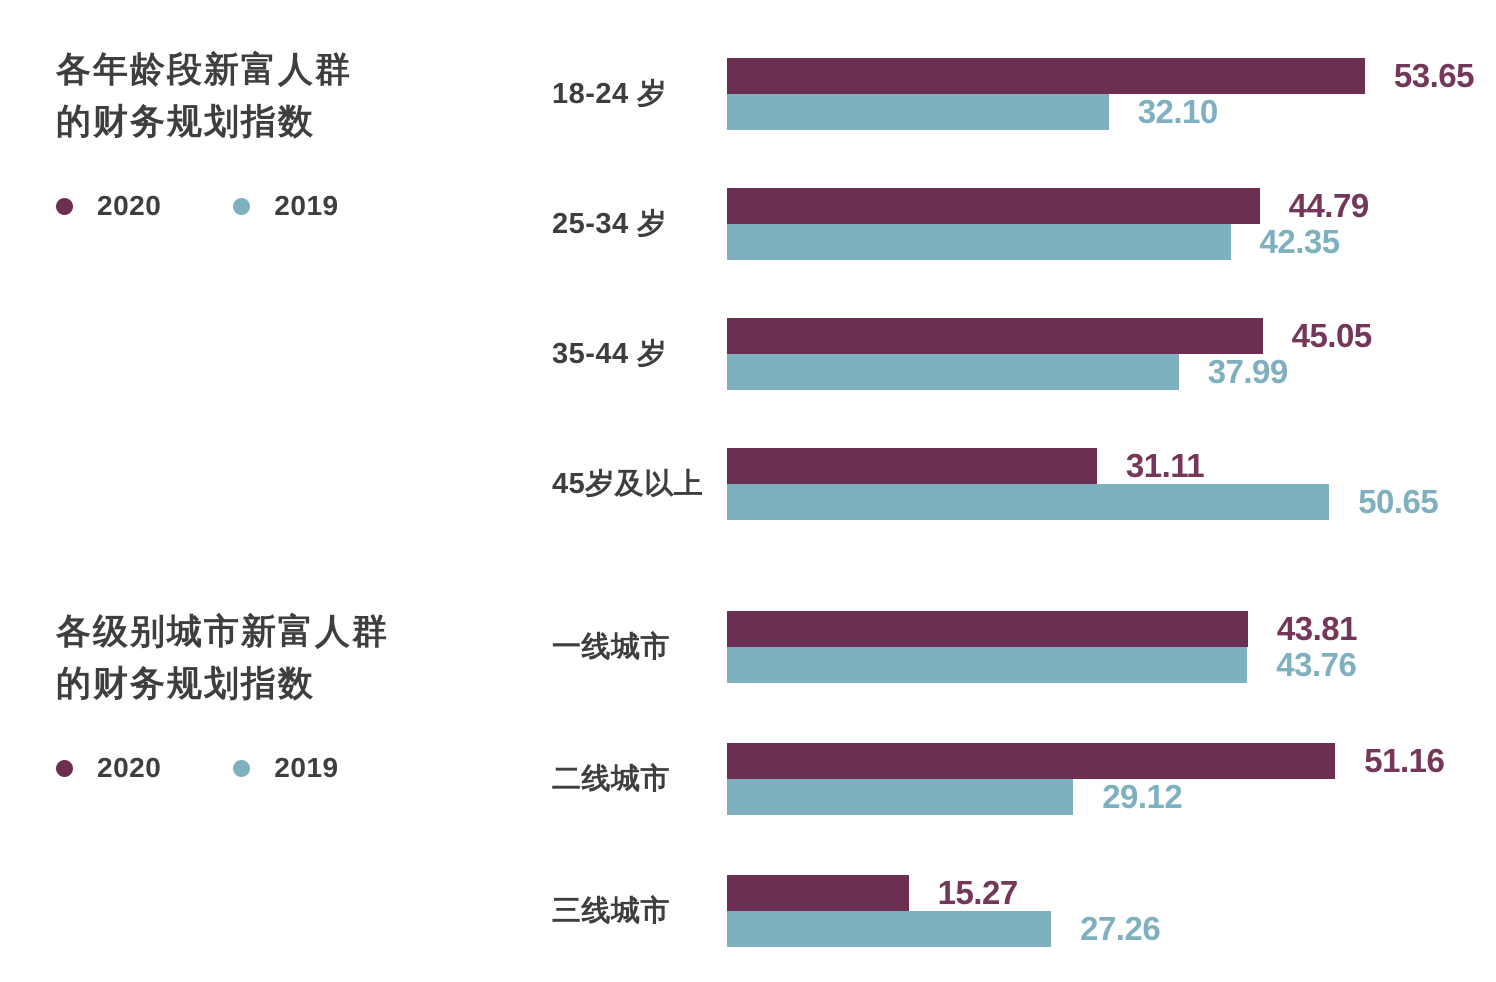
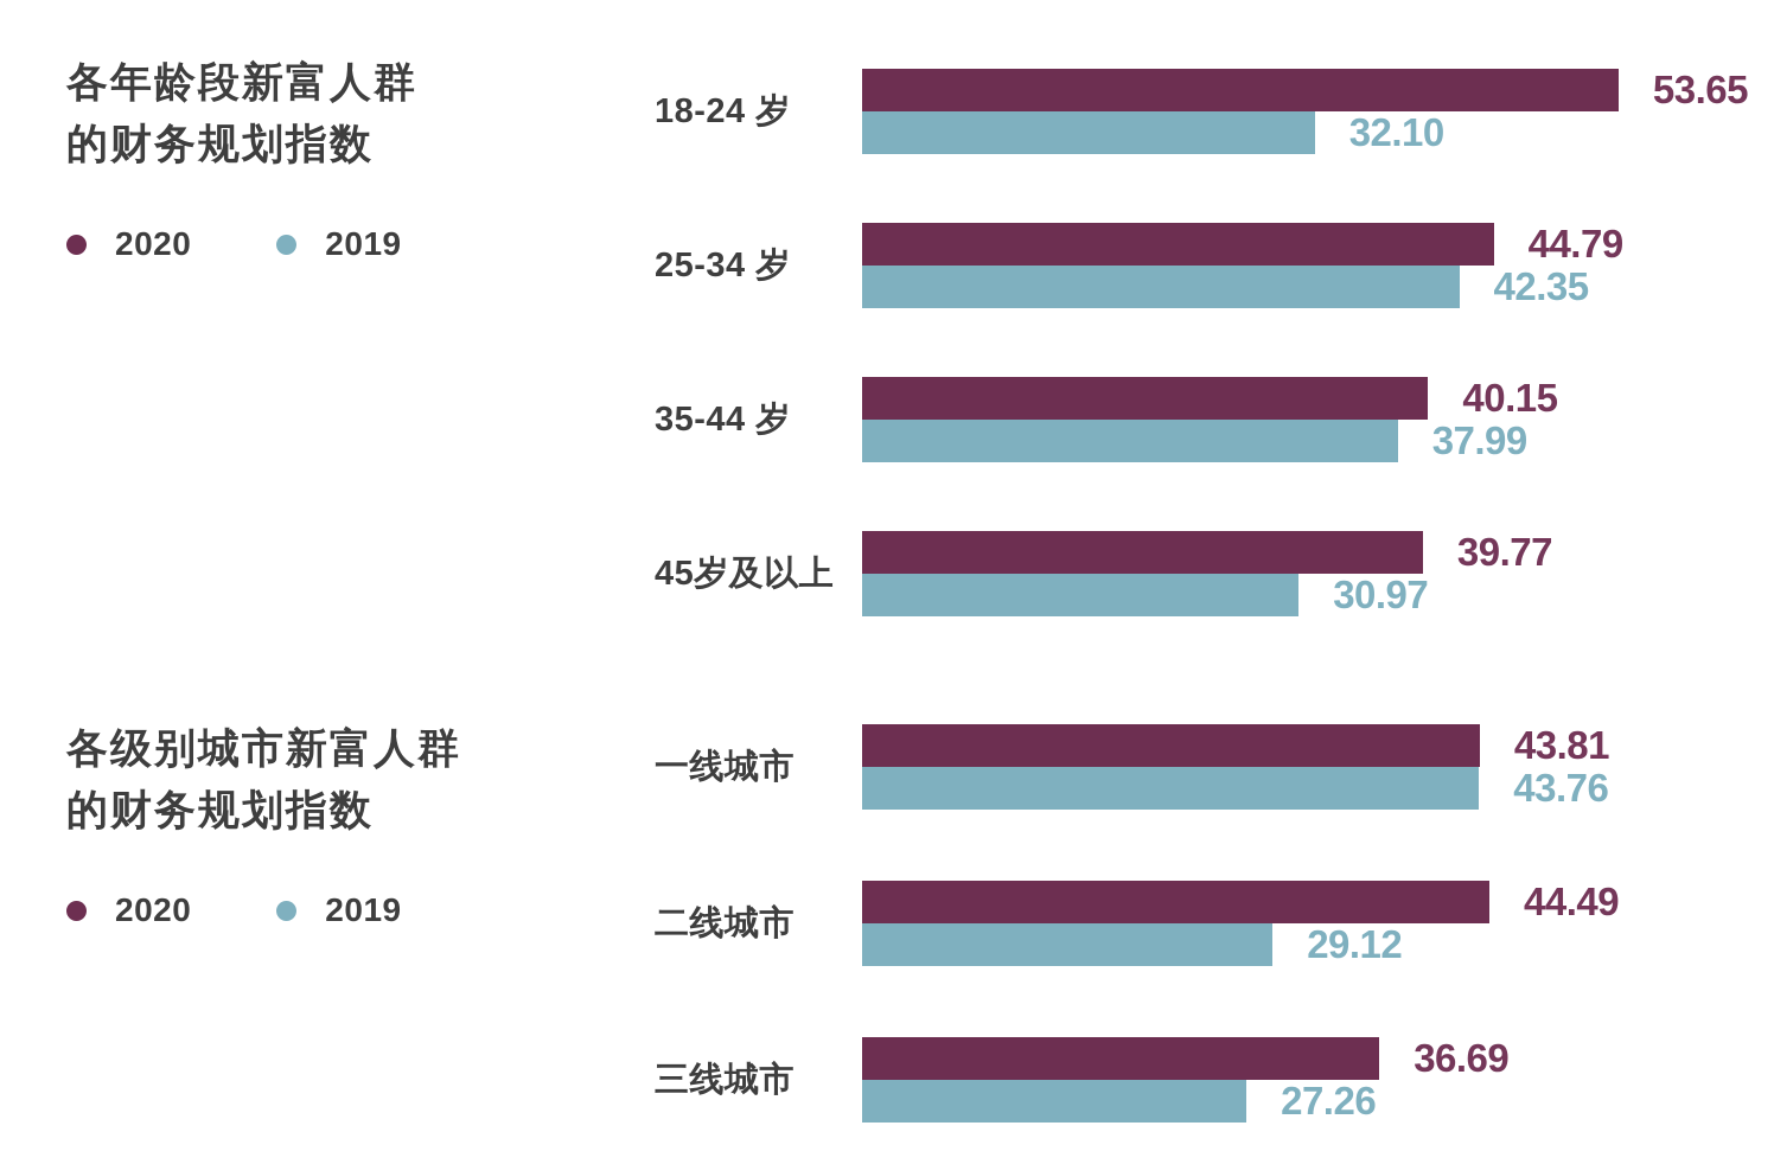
各年龄段新富人群的财务规划指数/2020/35-44 岁: 45.05 -> 40.15
各年龄段新富人群的财务规划指数/2020/45岁及以上: 31.11 -> 39.77
各年龄段新富人群的财务规划指数/2019/45岁及以上: 50.65 -> 30.97
各级别城市新富人群的财务规划指数/2020/二线城市: 51.16 -> 44.49
各级别城市新富人群的财务规划指数/2020/三线城市: 15.27 -> 36.69
